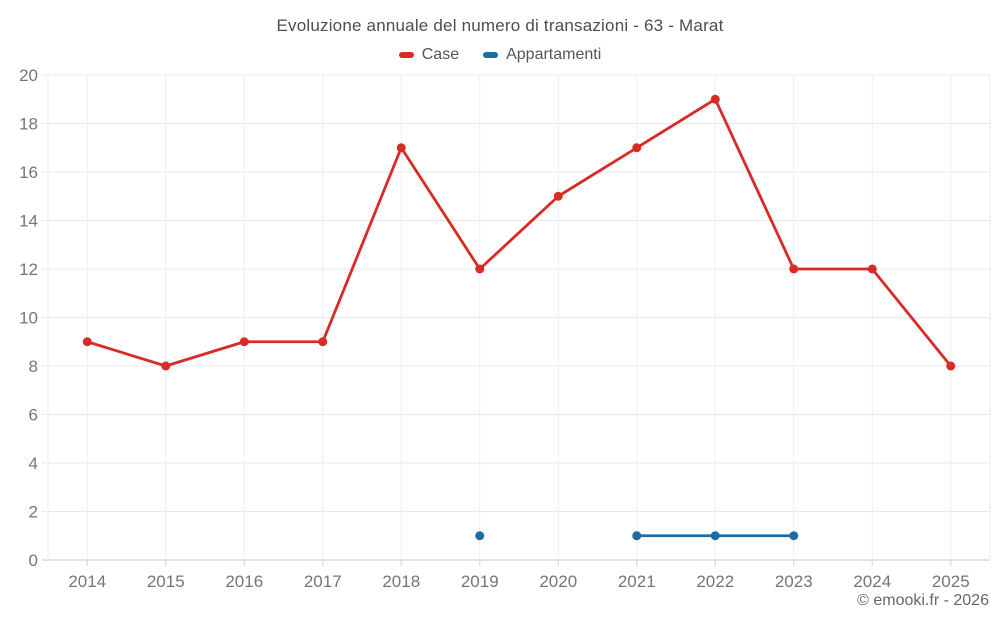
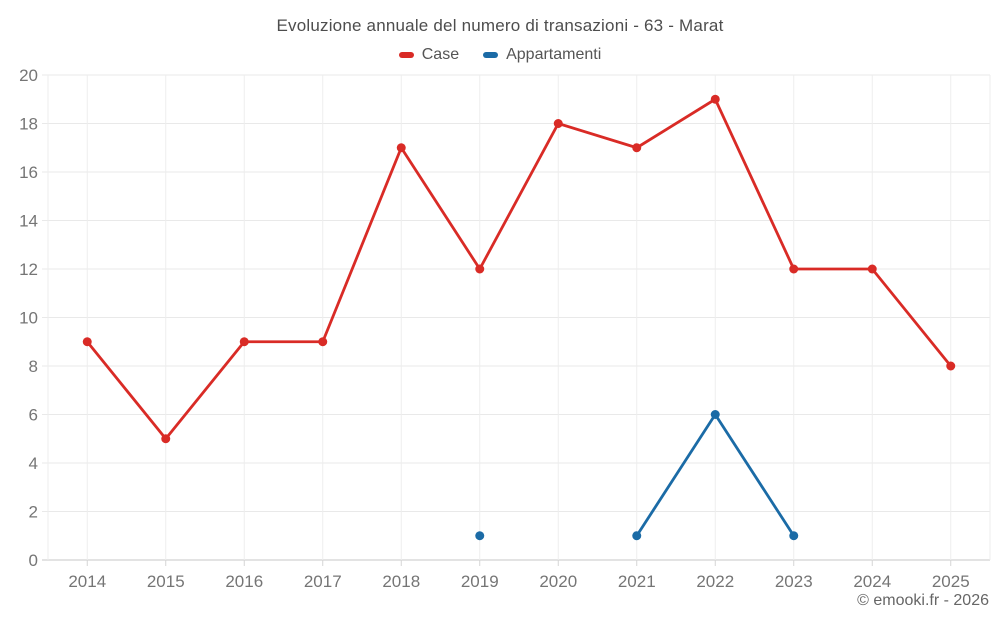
Case/2015: 8 -> 5
Case/2020: 15 -> 18
Appartamenti/2022: 1 -> 6
